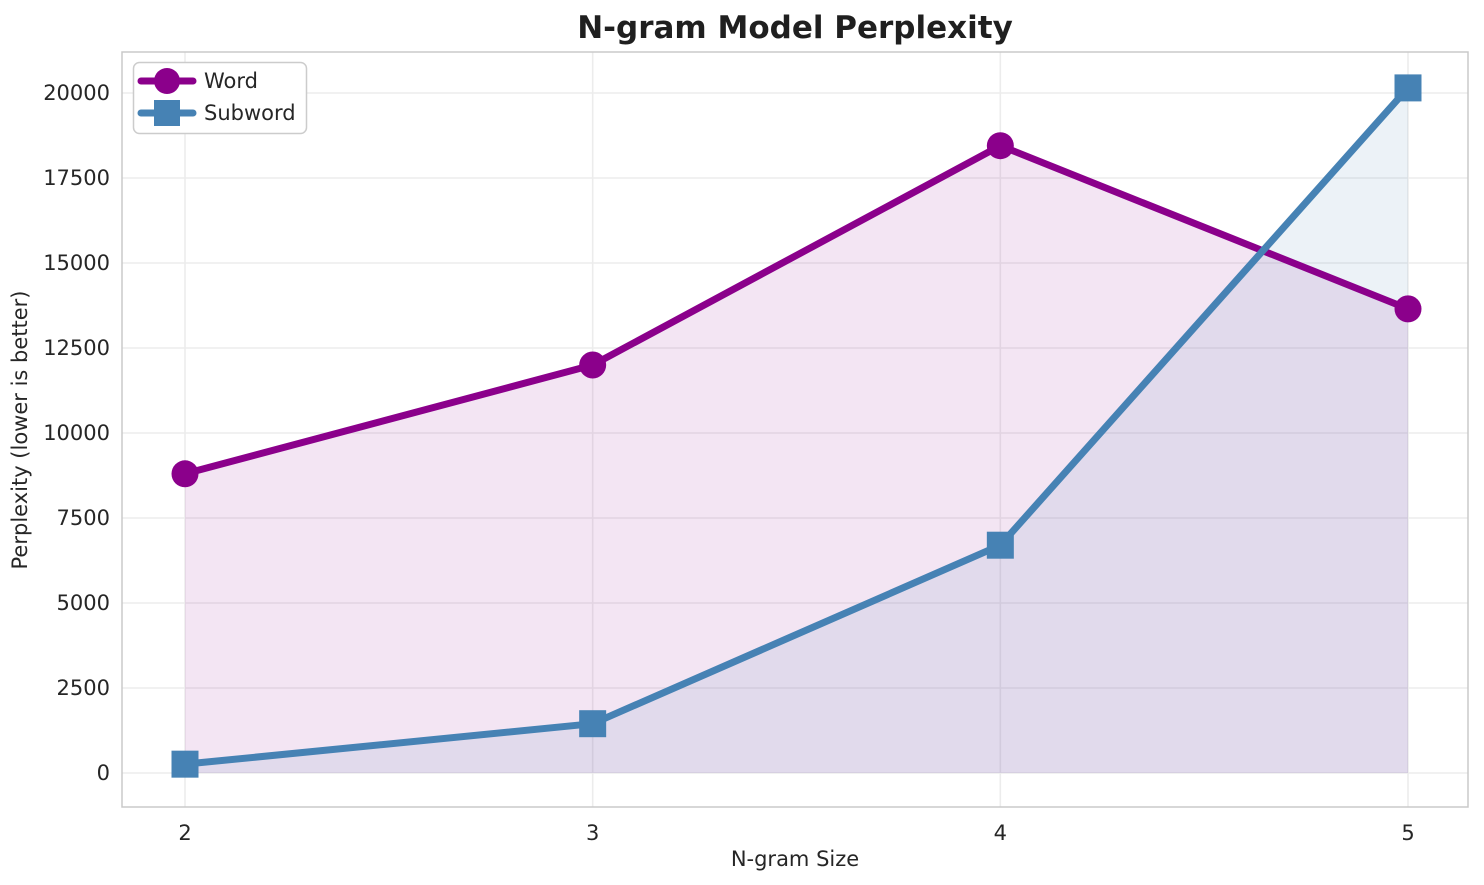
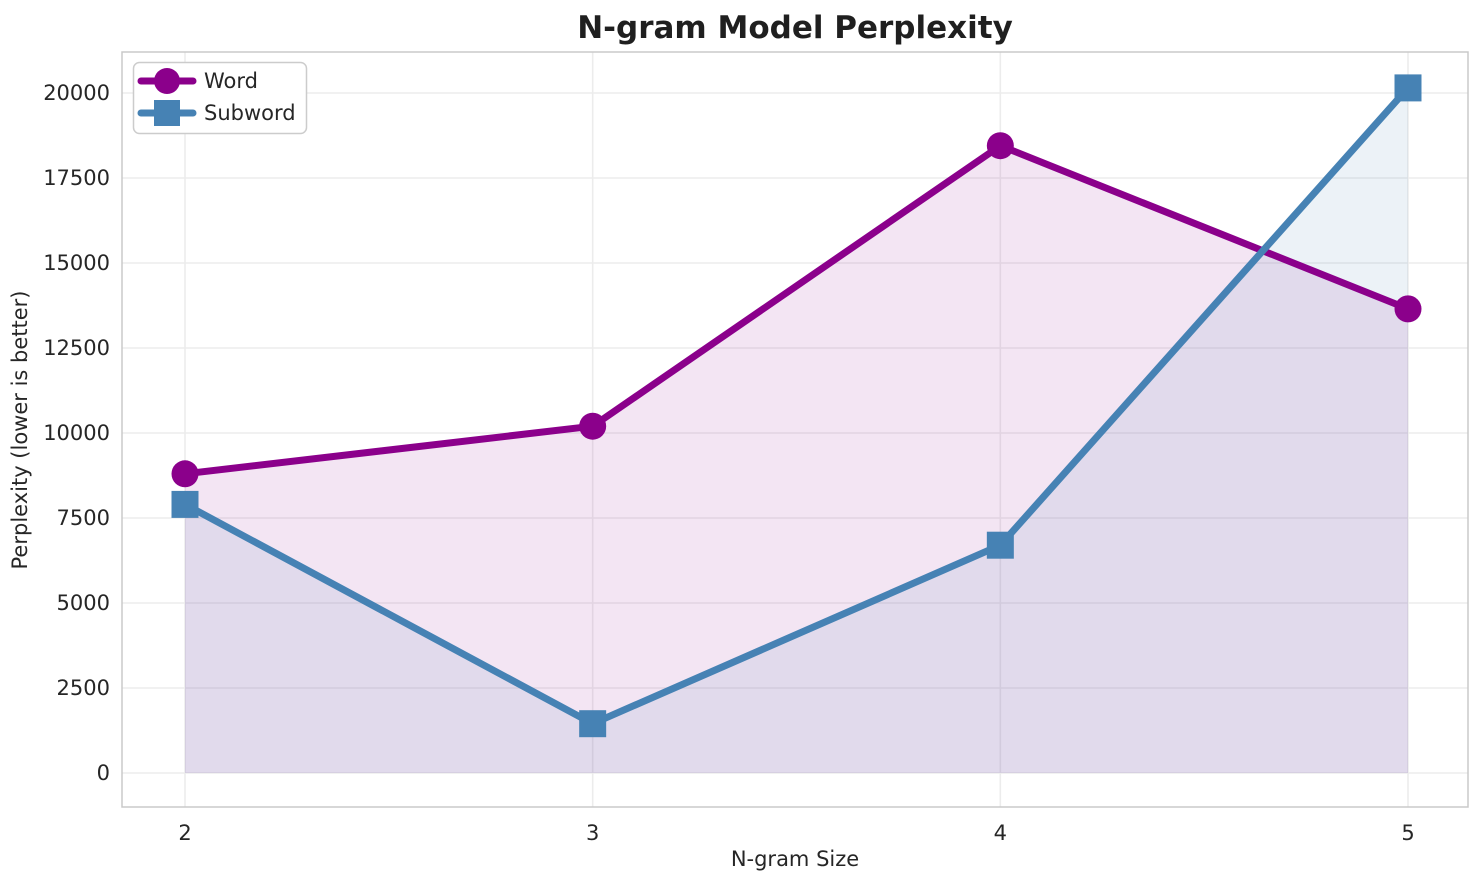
Subword/2: 300 -> 7900
Word/3: 12000 -> 10200
